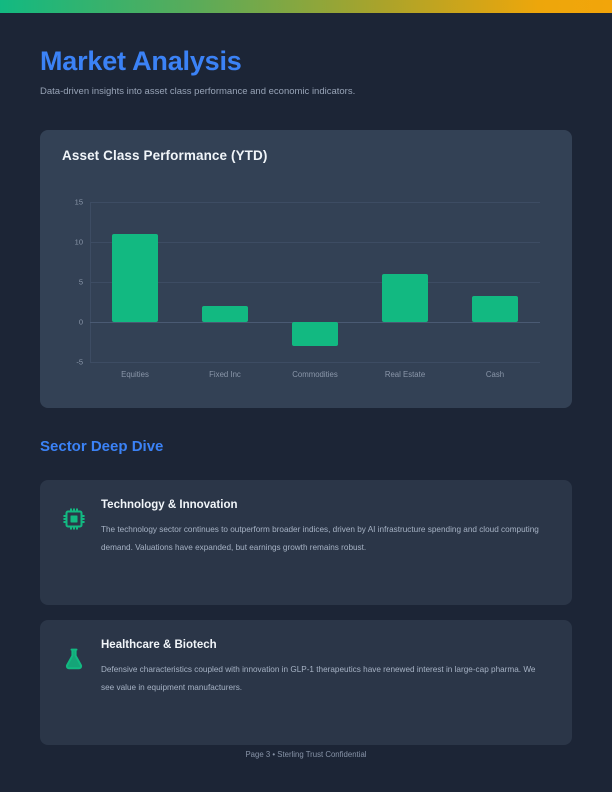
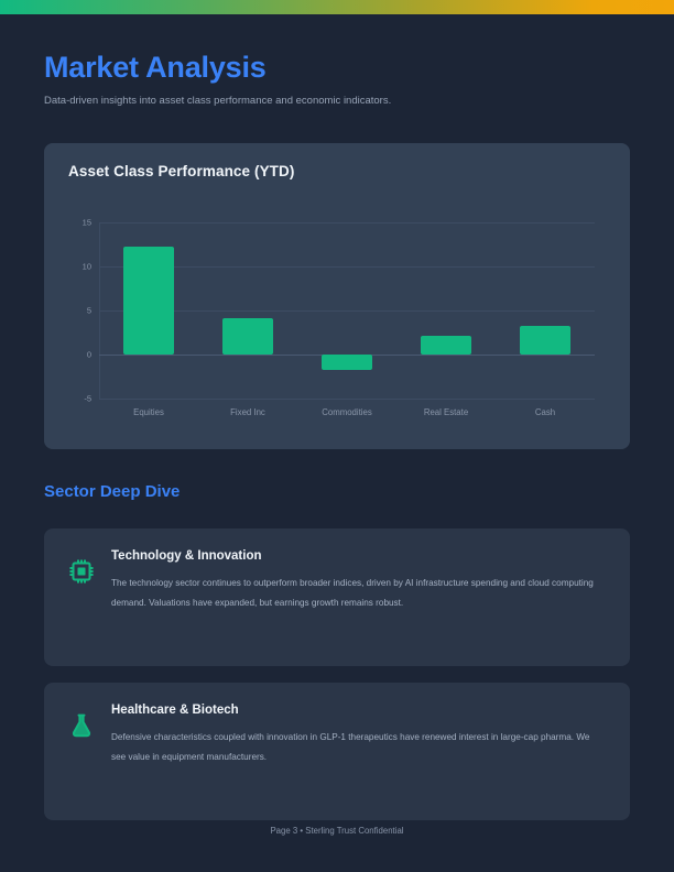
Equities: 11 -> 12
Fixed Inc: 2 -> 4
Commodities: -3 -> -2
Real Estate: 6 -> 2
